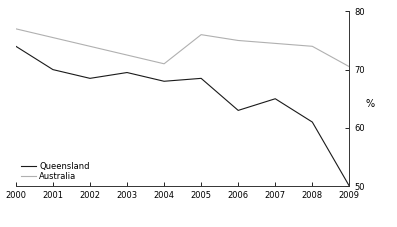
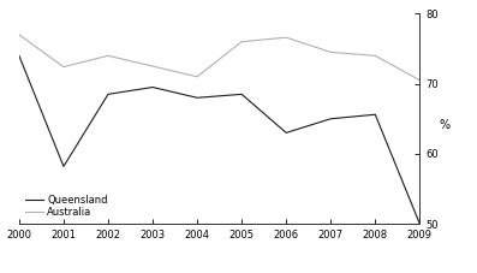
Queensland/2001: 70.0 -> 58.2
Australia/2001: 75.5 -> 72.4
Australia/2006: 75.0 -> 76.6
Queensland/2008: 61.0 -> 65.6
